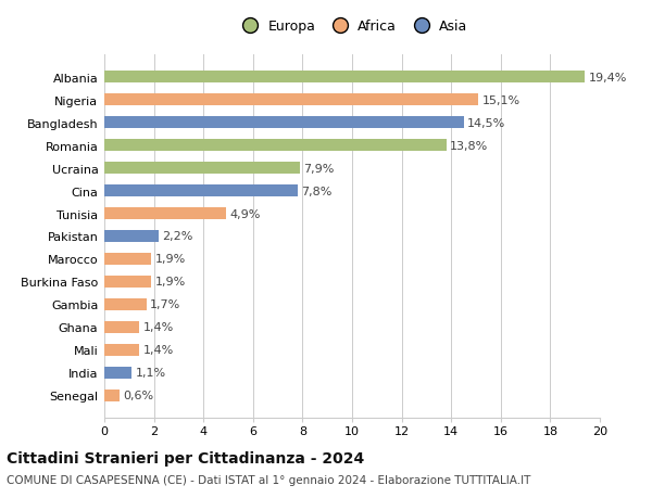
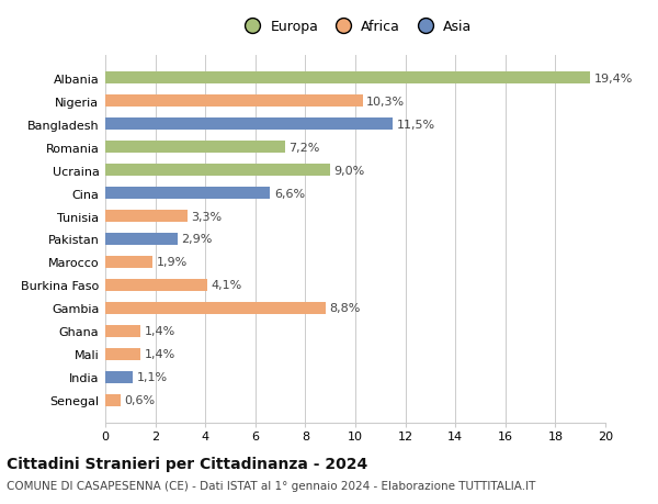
Nigeria: 15,1% -> 10,3%
Bangladesh: 14,5% -> 11,5%
Romania: 13,8% -> 7,2%
Ucraina: 7,9% -> 9,0%
Cina: 7,8% -> 6,6%
Tunisia: 4,9% -> 3,3%
Pakistan: 2,2% -> 2,9%
Burkina Faso: 1,9% -> 4,1%
Gambia: 1,7% -> 8,8%
